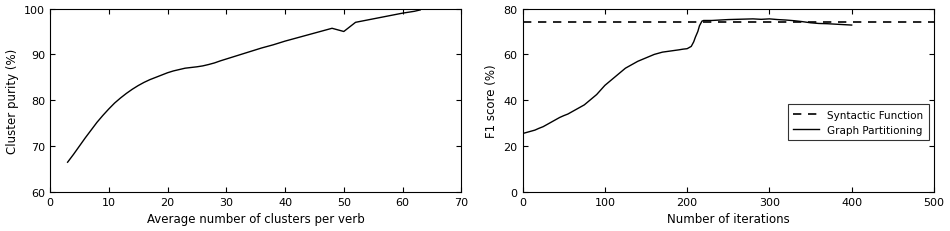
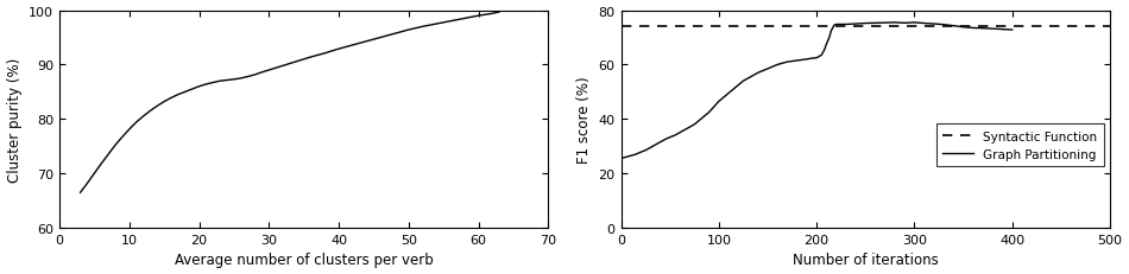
50: 95.0 -> 96.4
